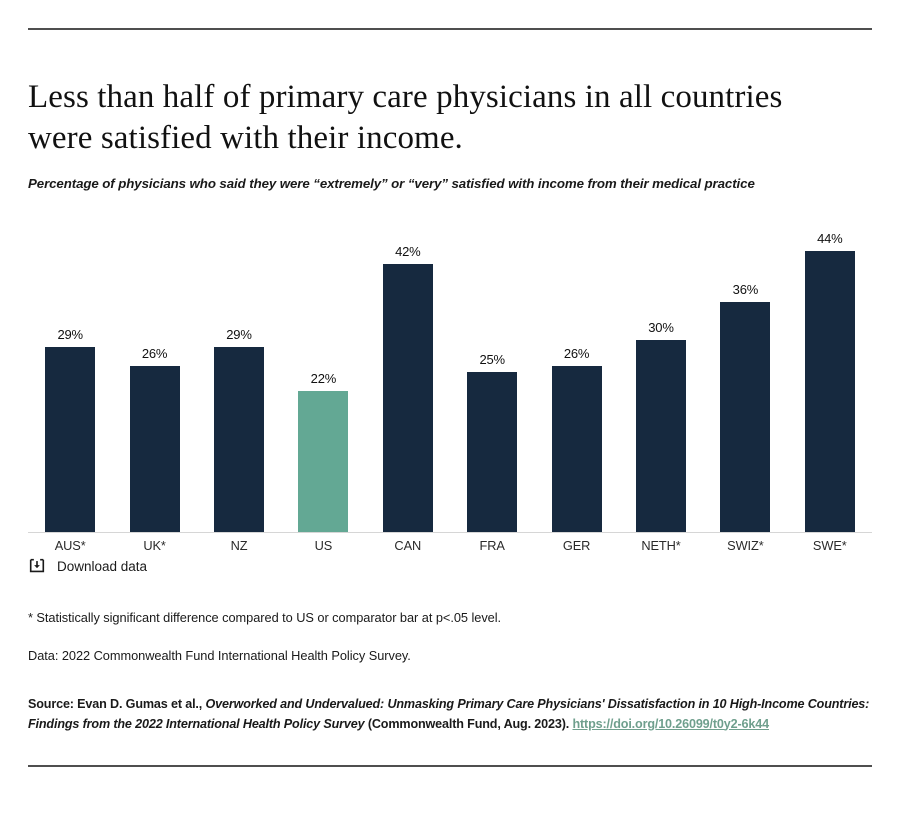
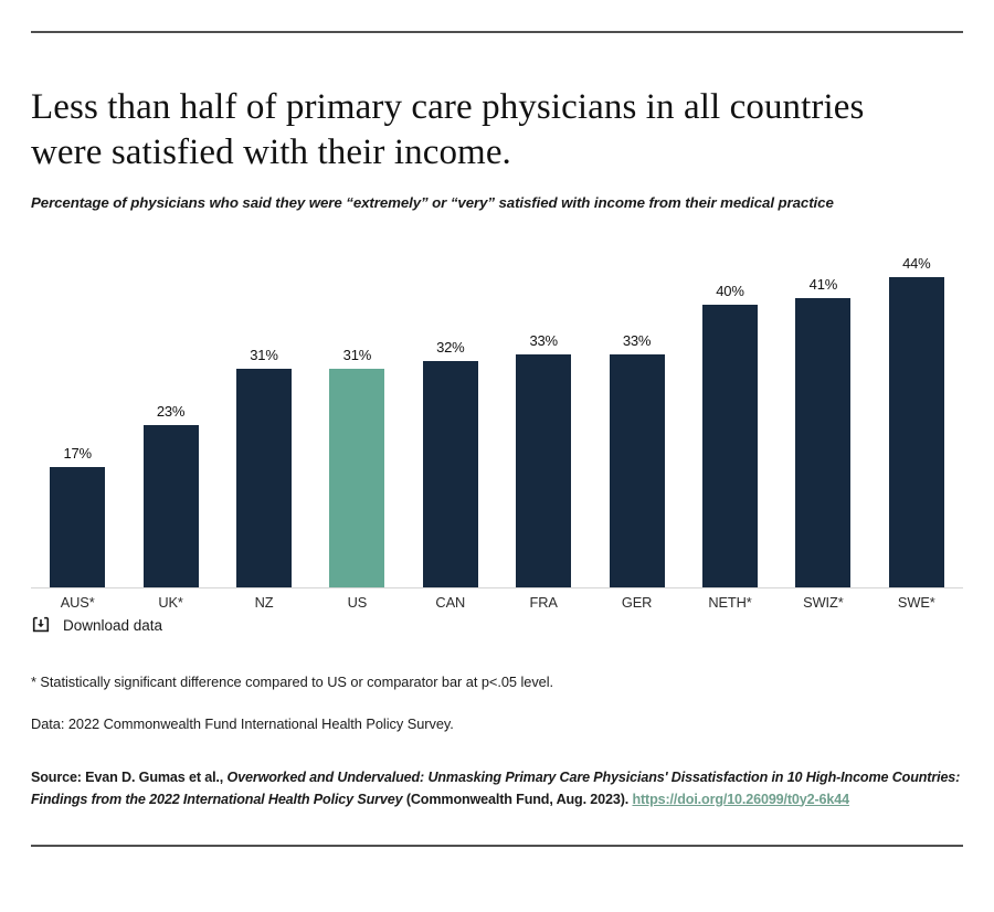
AUS*: 29% -> 17%
UK*: 26% -> 23%
NZ: 29% -> 31%
US: 22% -> 31%
CAN: 42% -> 32%
FRA: 25% -> 33%
GER: 26% -> 33%
NETH*: 30% -> 40%
SWIZ*: 36% -> 41%
